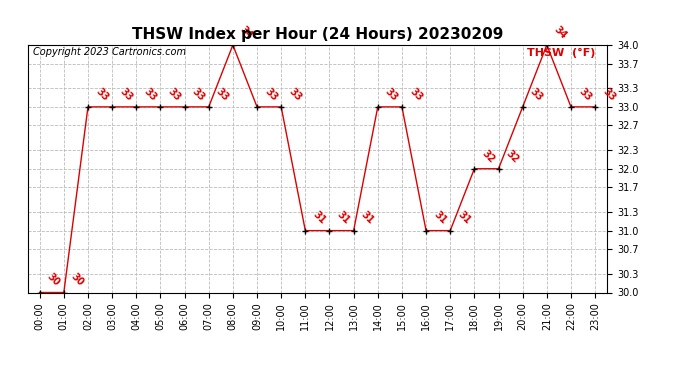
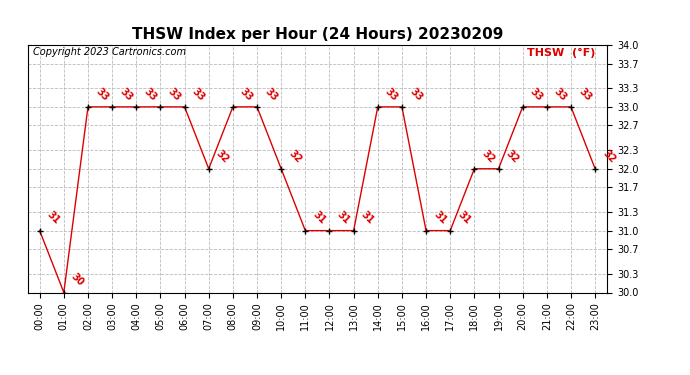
00:00: 30 -> 31
07:00: 33 -> 32
08:00: 34 -> 33
10:00: 33 -> 32
21:00: 34 -> 33
23:00: 33 -> 32
